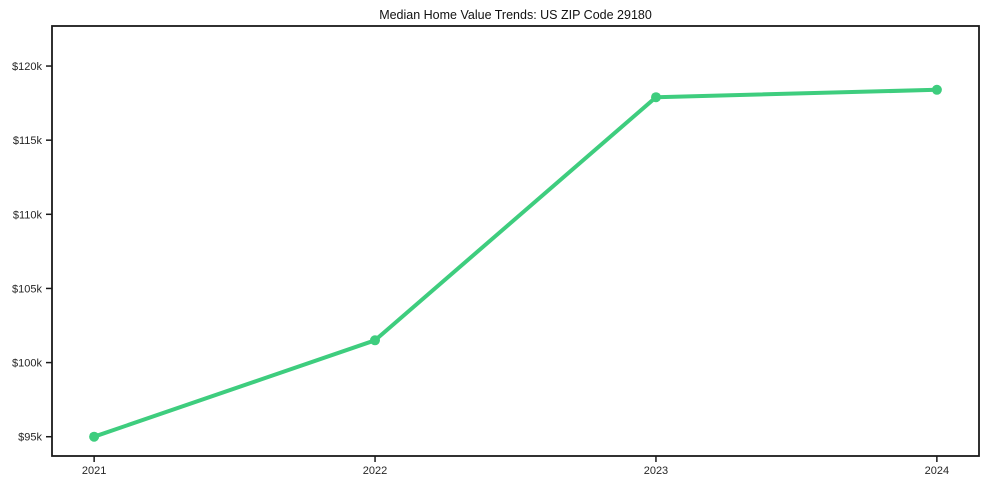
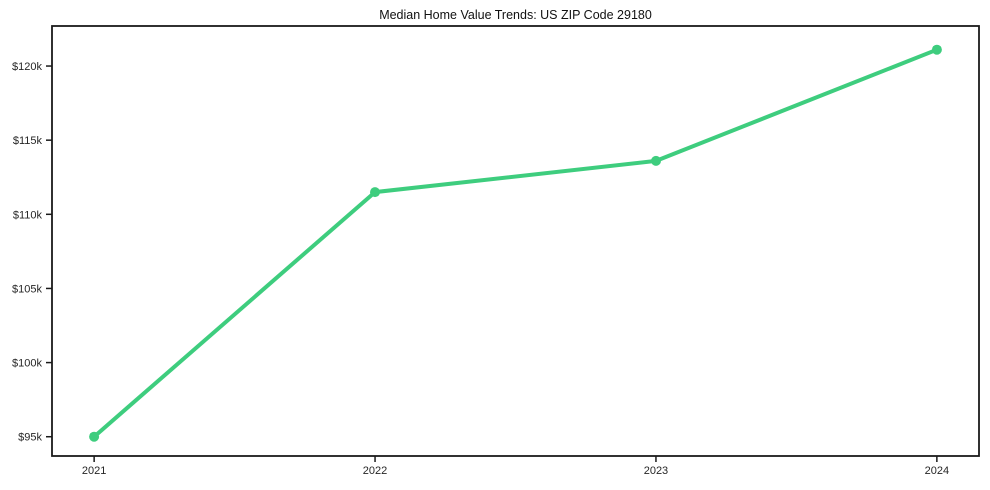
2022: $101.5k -> $111.5k
2023: $117.9k -> $113.6k
2024: $118.4k -> $121.1k
